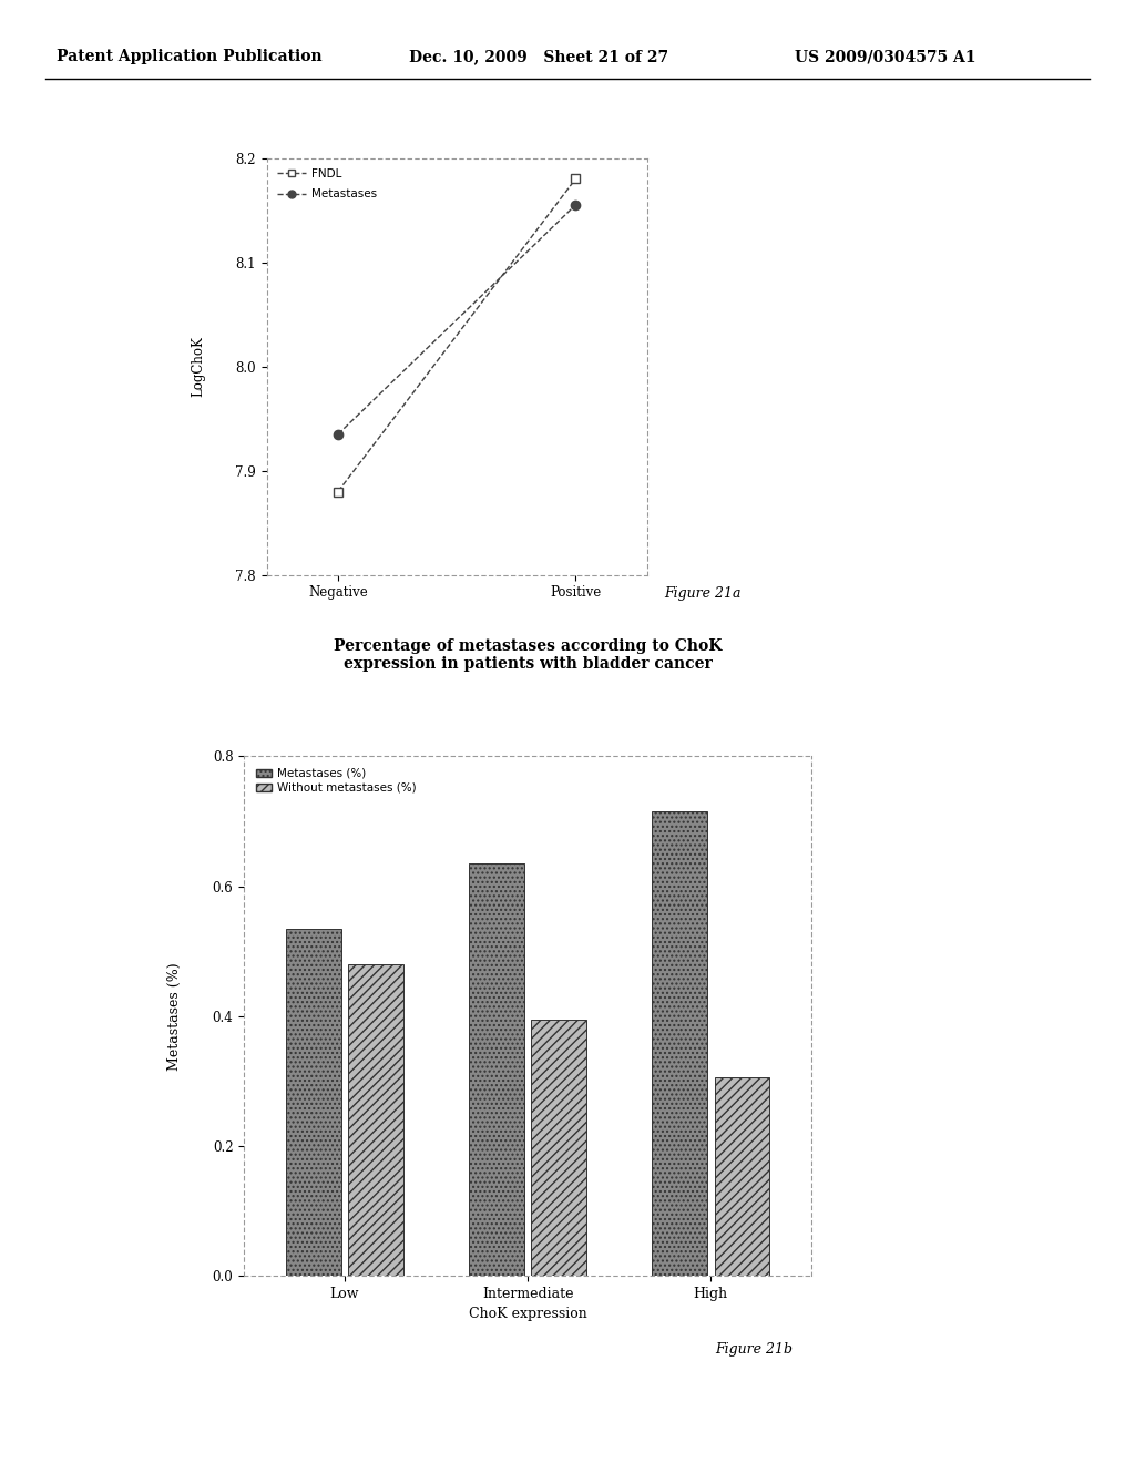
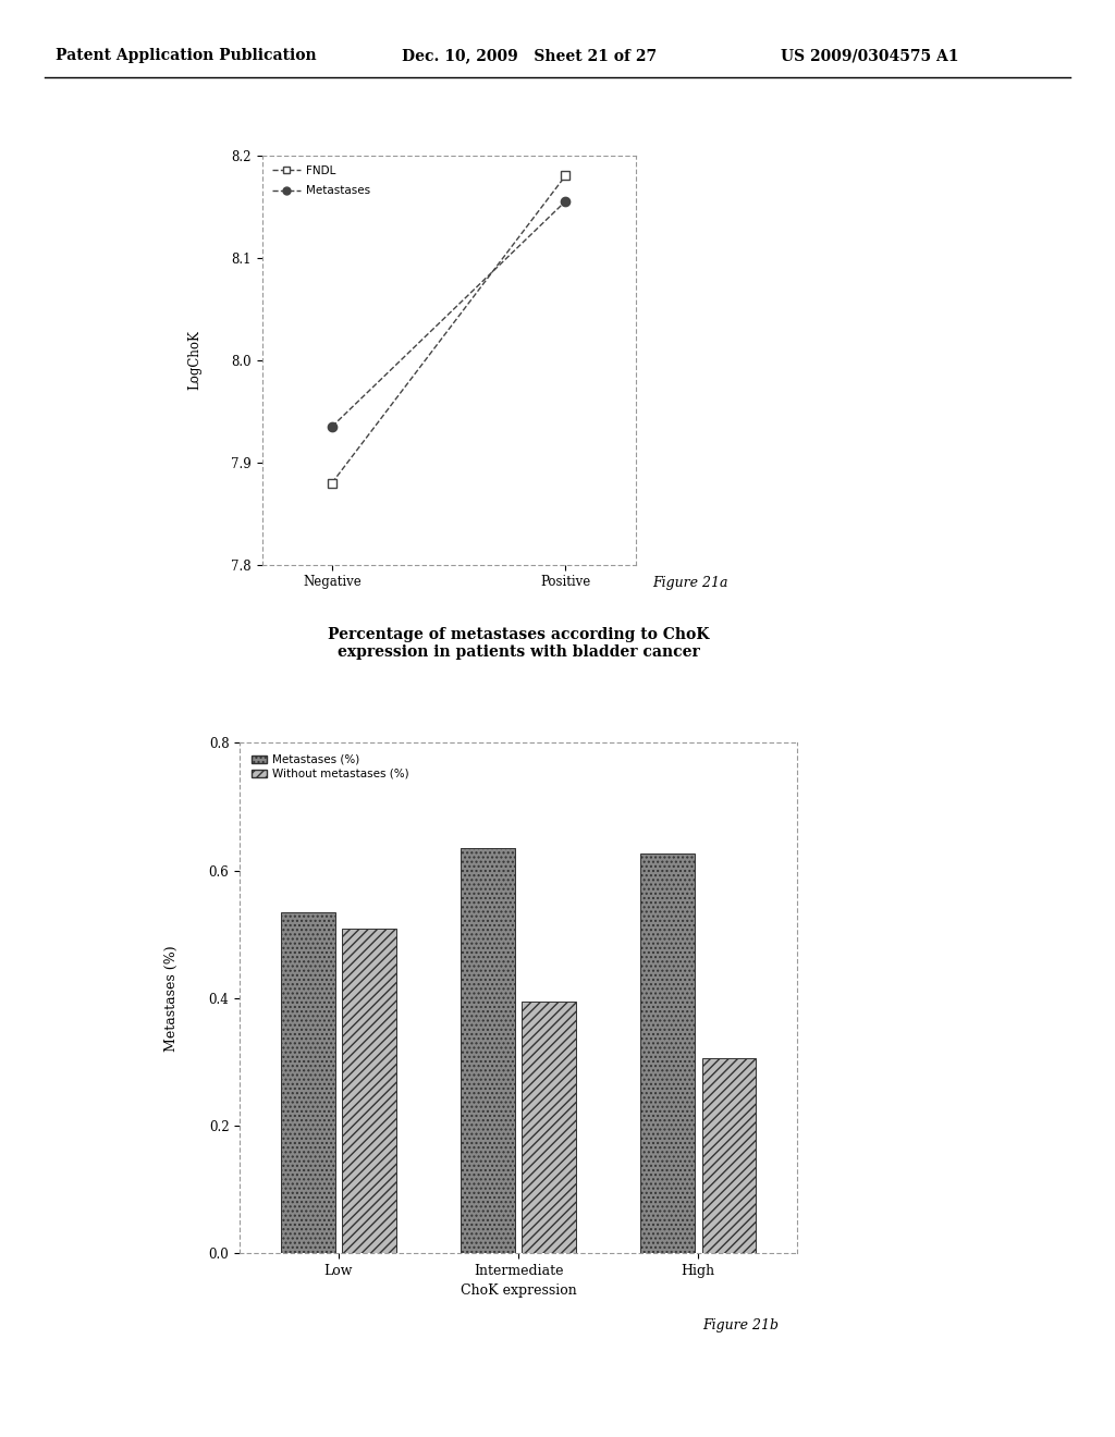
Without metastases (%)/Low: 0.480 -> 0.508
Metastases (%)/High: 0.715 -> 0.626
